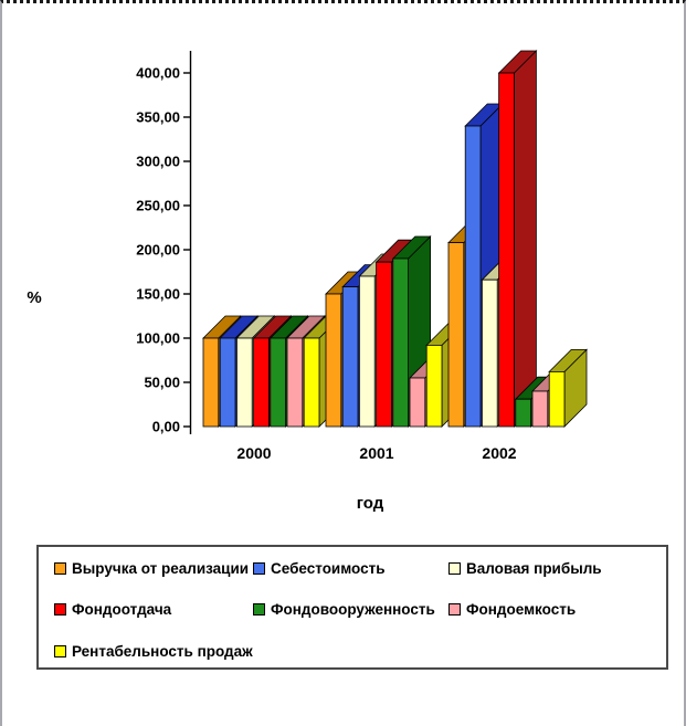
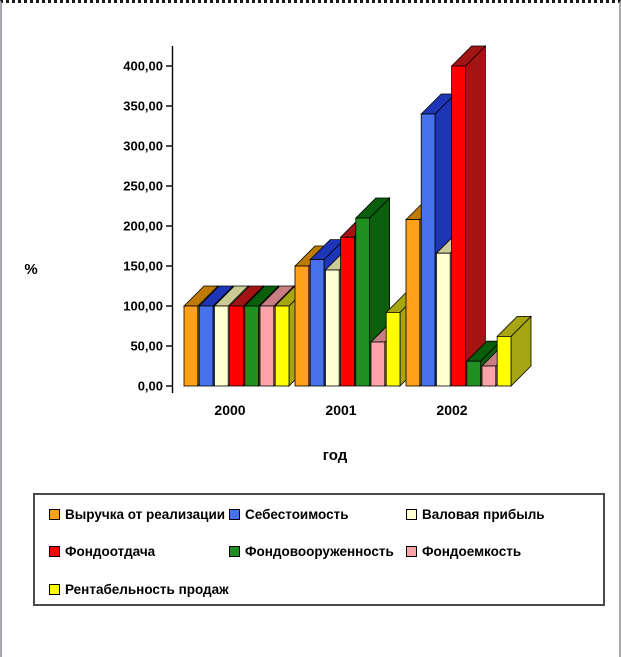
Валовая прибыль/2001: 170 -> 140
Фондовооруженность/2001: 190 -> 210
Фондоемкость/2002: 40 -> 20
